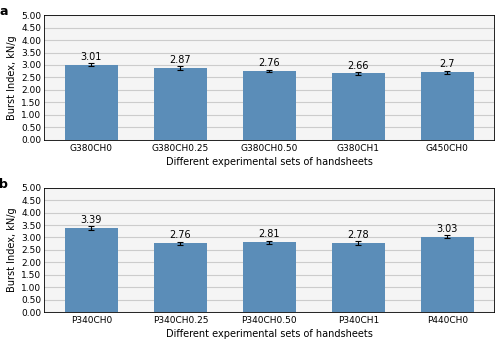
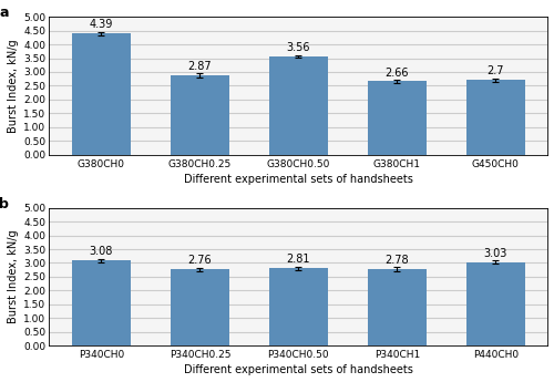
G380CH0: 3.01 -> 4.39
G380CH0.50: 2.76 -> 3.56
P340CH0: 3.39 -> 3.08
